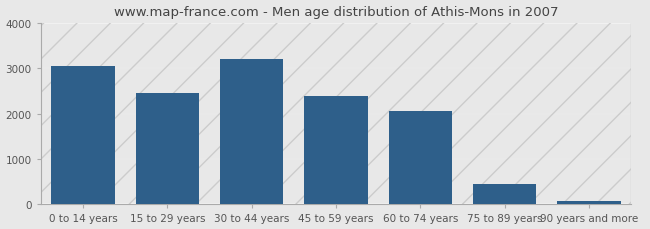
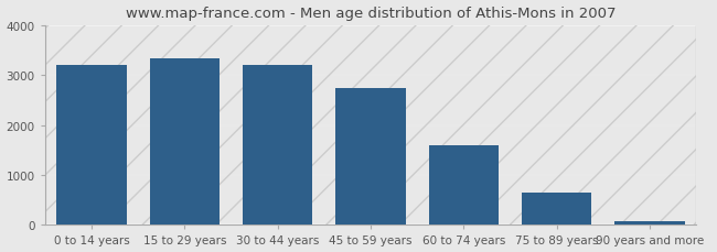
0 to 14 years: 3050 -> 3200
15 to 29 years: 2450 -> 3340
45 to 59 years: 2400 -> 2750
60 to 74 years: 2050 -> 1600
75 to 89 years: 450 -> 640
